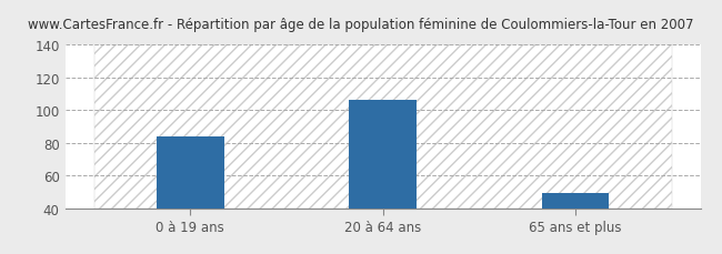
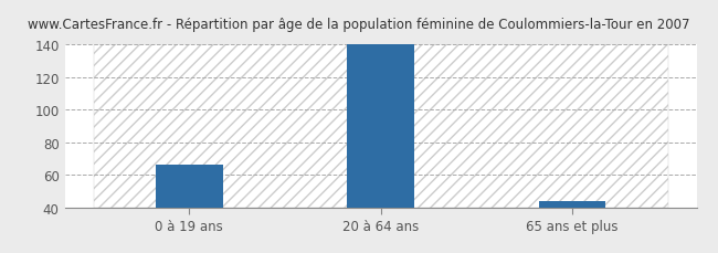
0 à 19 ans: 84 -> 66
20 à 64 ans: 106 -> 140
65 ans et plus: 49 -> 44
